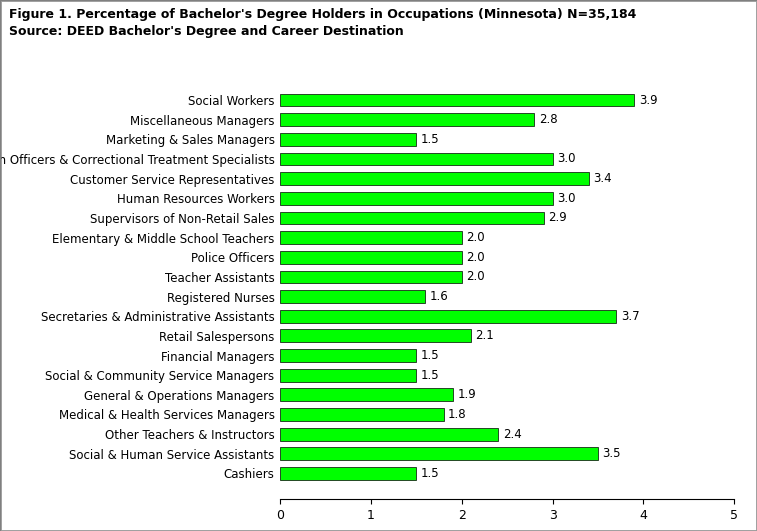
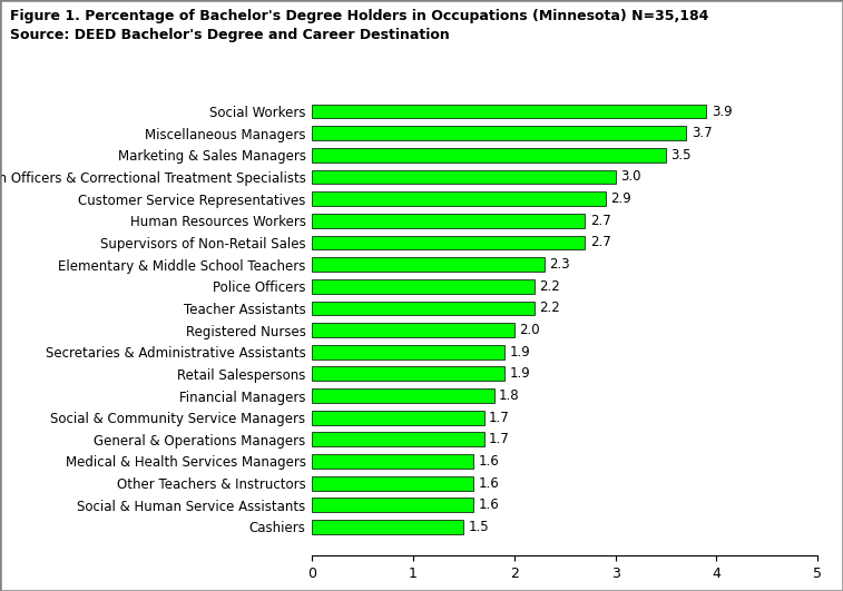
Miscellaneous Managers: 2.8 -> 3.7
Marketing & Sales Managers: 1.5 -> 3.5
Customer Service Representatives: 3.4 -> 2.9
Human Resources Workers: 3.0 -> 2.7
Supervisors of Non-Retail Sales: 2.9 -> 2.7
Elementary & Middle School Teachers: 2.0 -> 2.3
Police Officers: 2.0 -> 2.2
Teacher Assistants: 2.0 -> 2.2
Registered Nurses: 1.6 -> 2.0
Secretaries & Administrative Assistants: 3.7 -> 1.9
Retail Salespersons: 2.1 -> 1.9
Financial Managers: 1.5 -> 1.8
Social & Community Service Managers: 1.5 -> 1.7
General & Operations Managers: 1.9 -> 1.7
Medical & Health Services Managers: 1.8 -> 1.6
Other Teachers & Instructors: 2.4 -> 1.6
Social & Human Service Assistants: 3.5 -> 1.6
